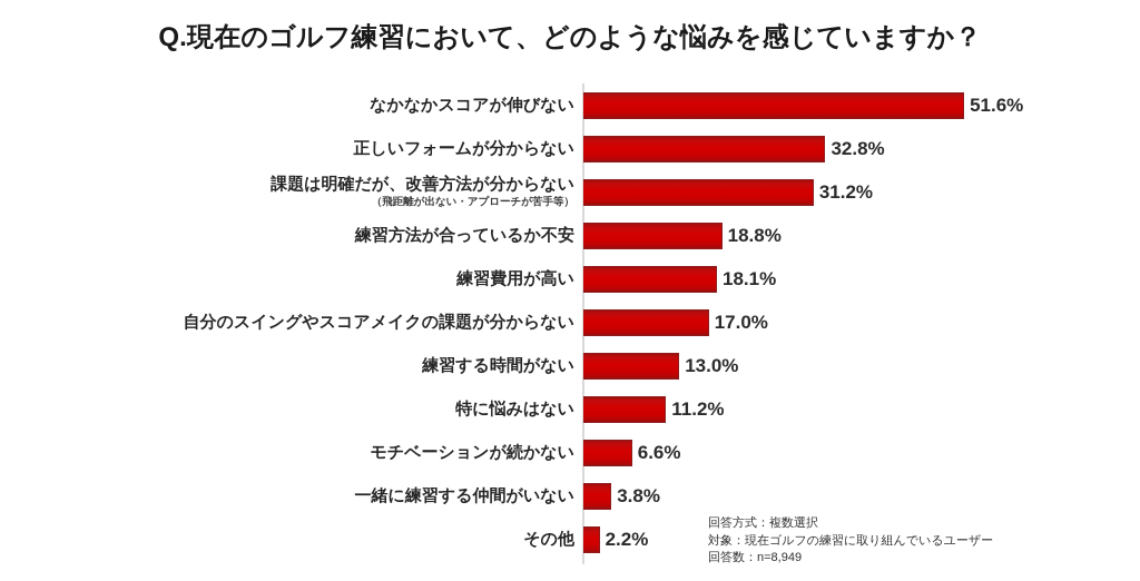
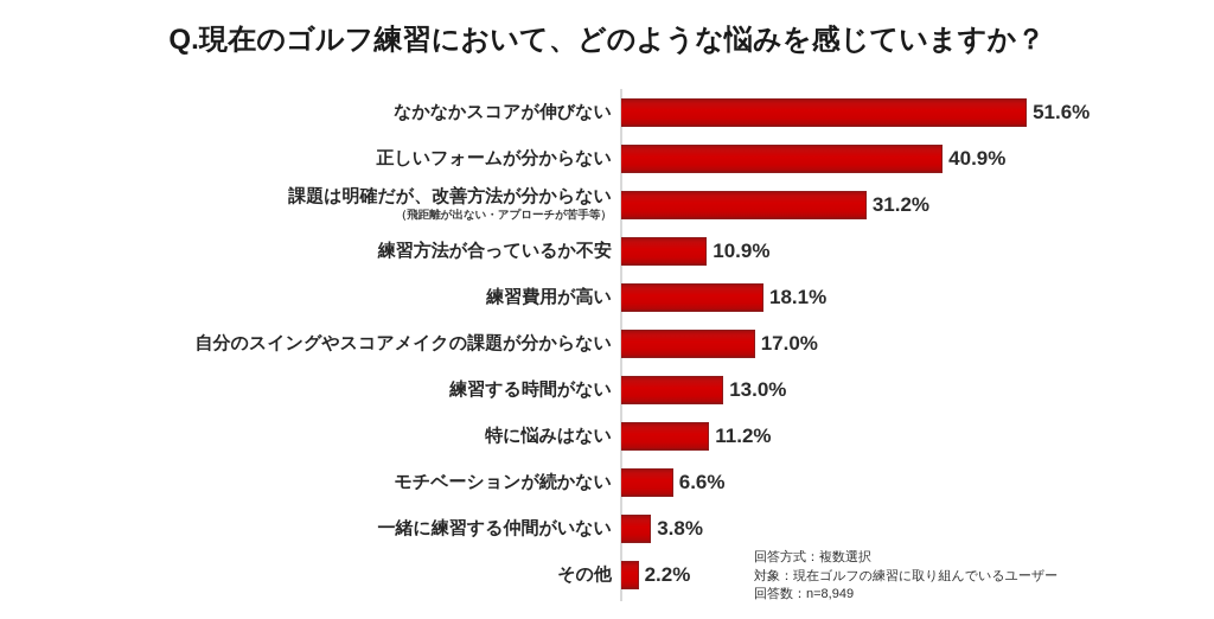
正しいフォームが分からない: 32.8% -> 40.9%
練習方法が合っているか不安: 18.8% -> 10.9%
